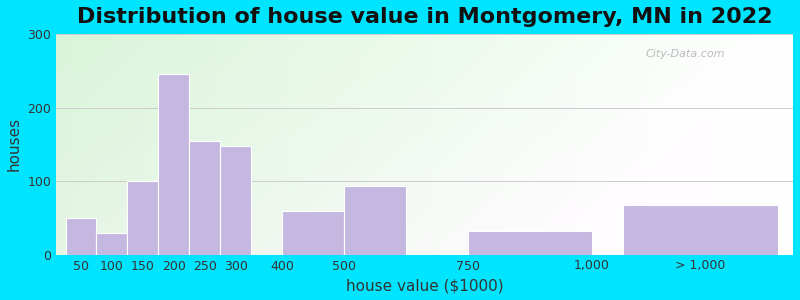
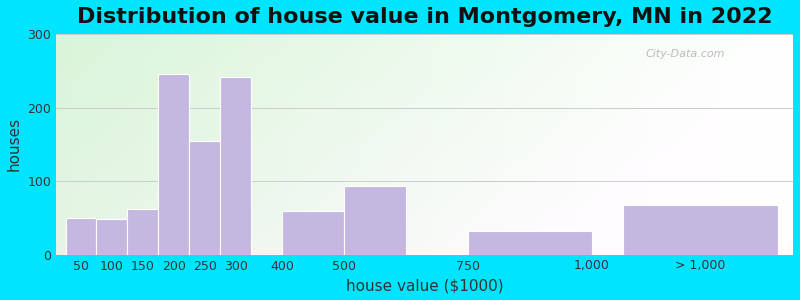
100: 30 -> 48
150: 100 -> 62
300: 148 -> 242
